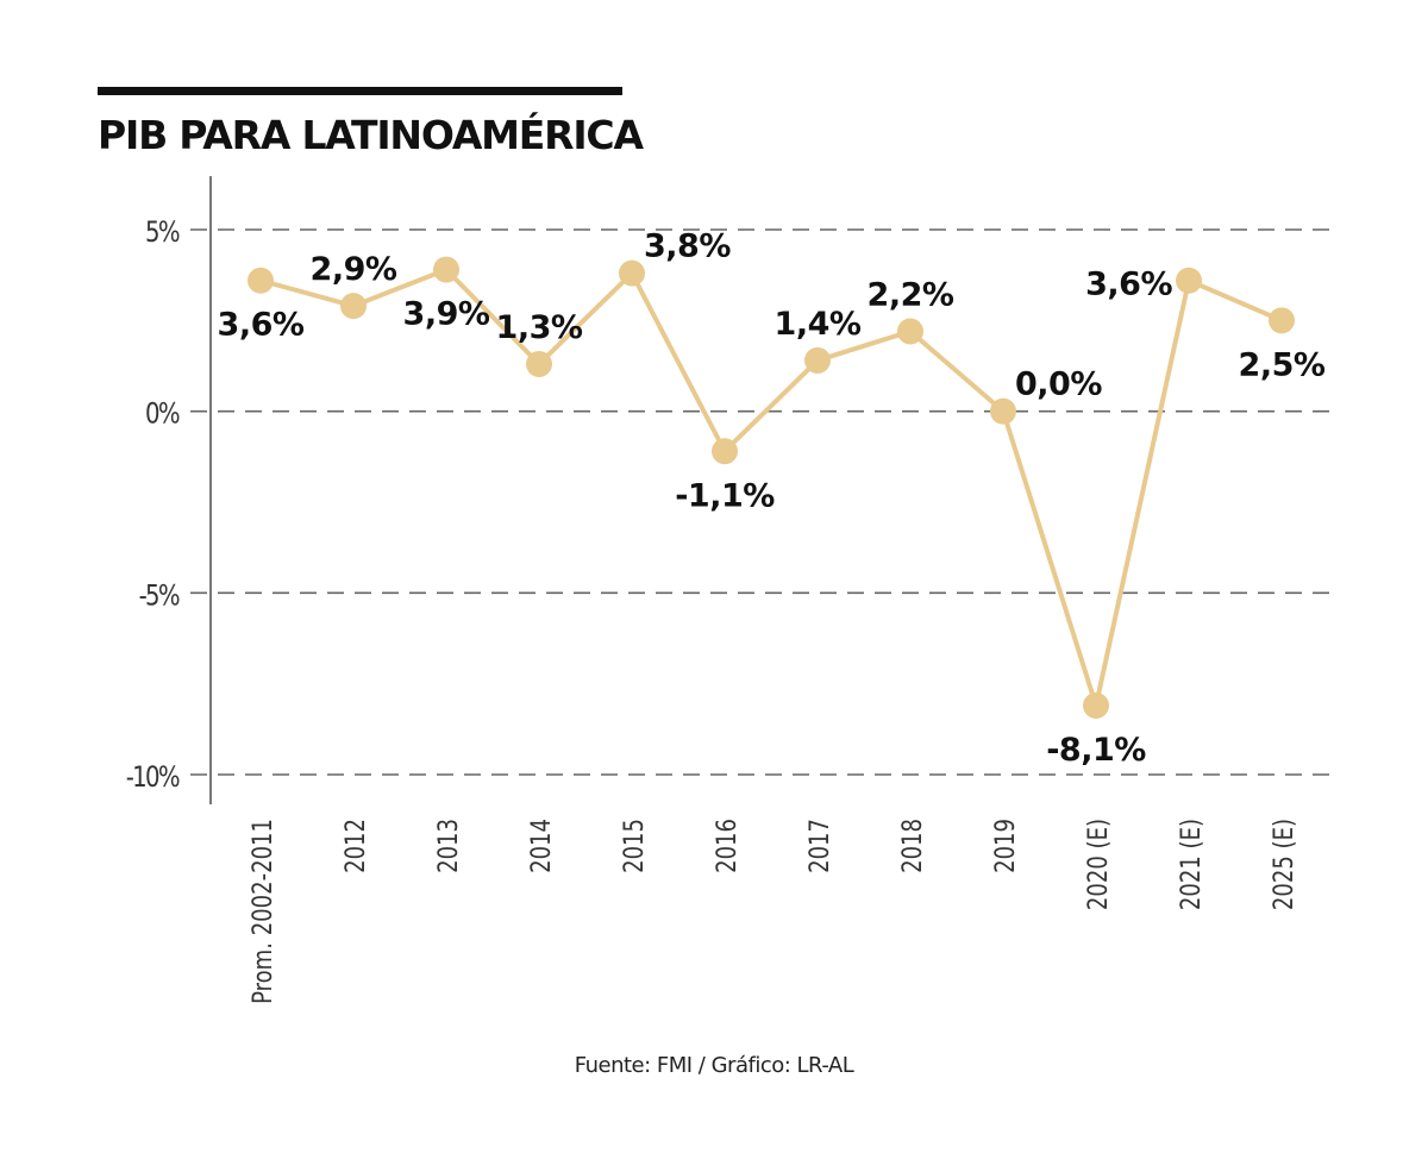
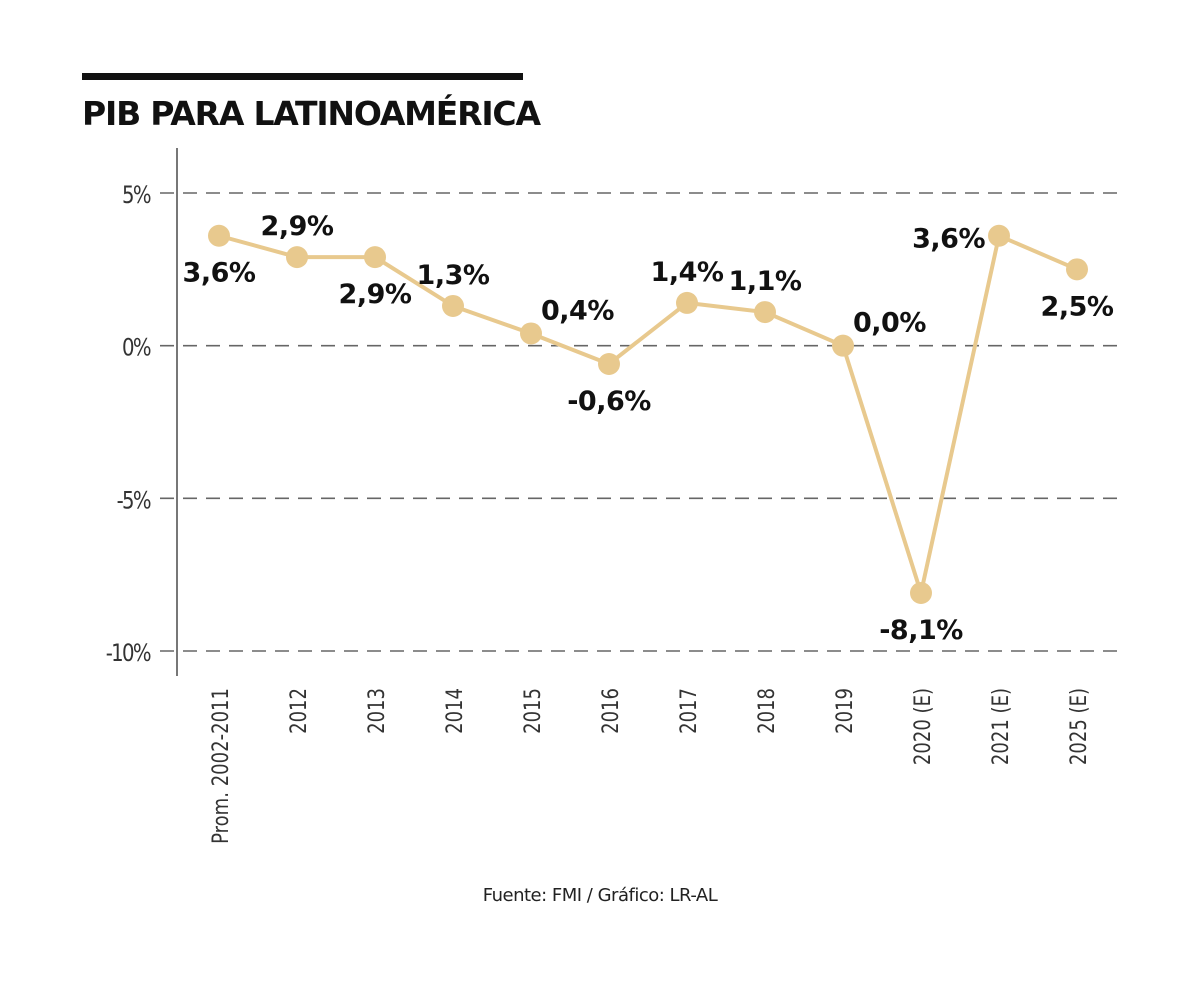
2013: 3,9% -> 2,9%
2015: 3,8% -> 0,4%
2016: -1,1% -> -0,6%
2018: 2,2% -> 1,1%
